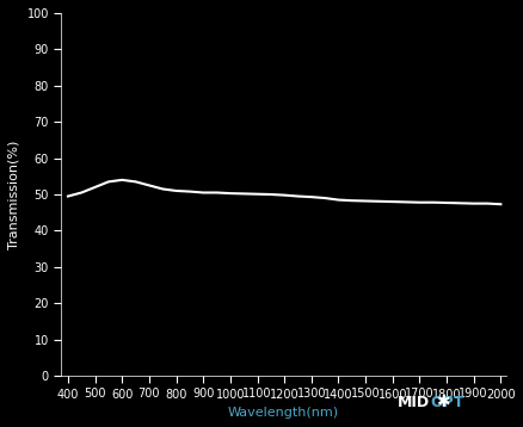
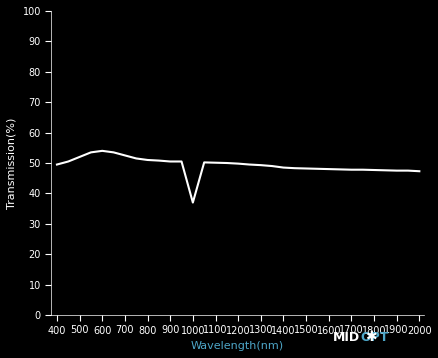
1000: 50.3 -> 37.0
